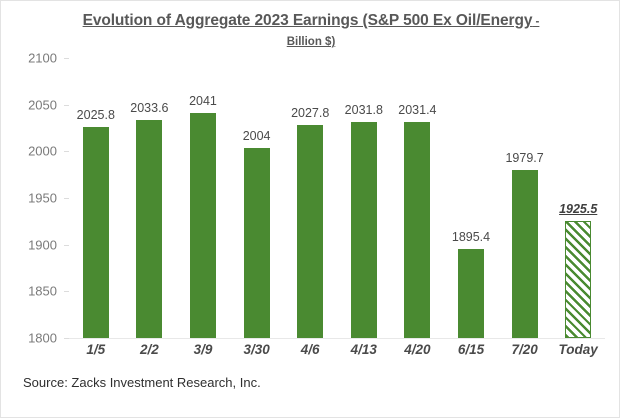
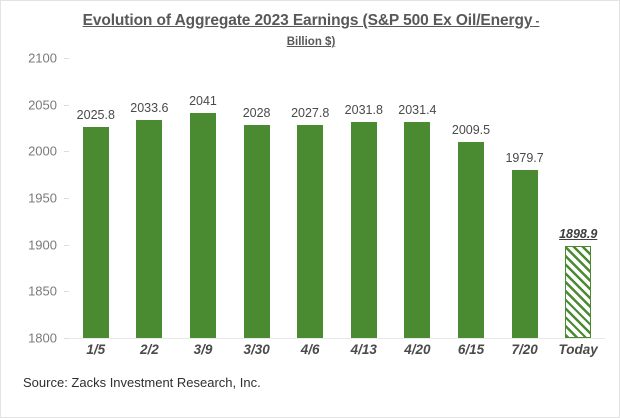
3/30: 2004 -> 2028
6/15: 1895.4 -> 2009.5
Today: 1925.5 -> 1898.9
